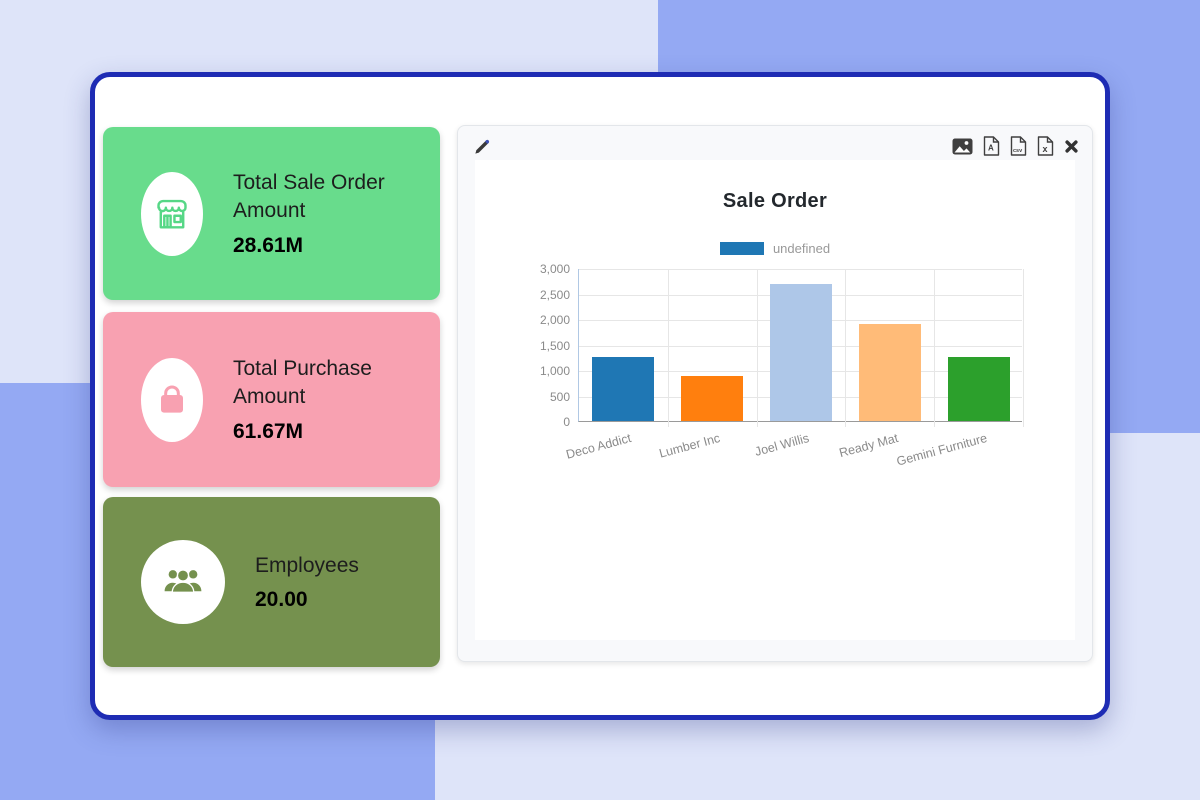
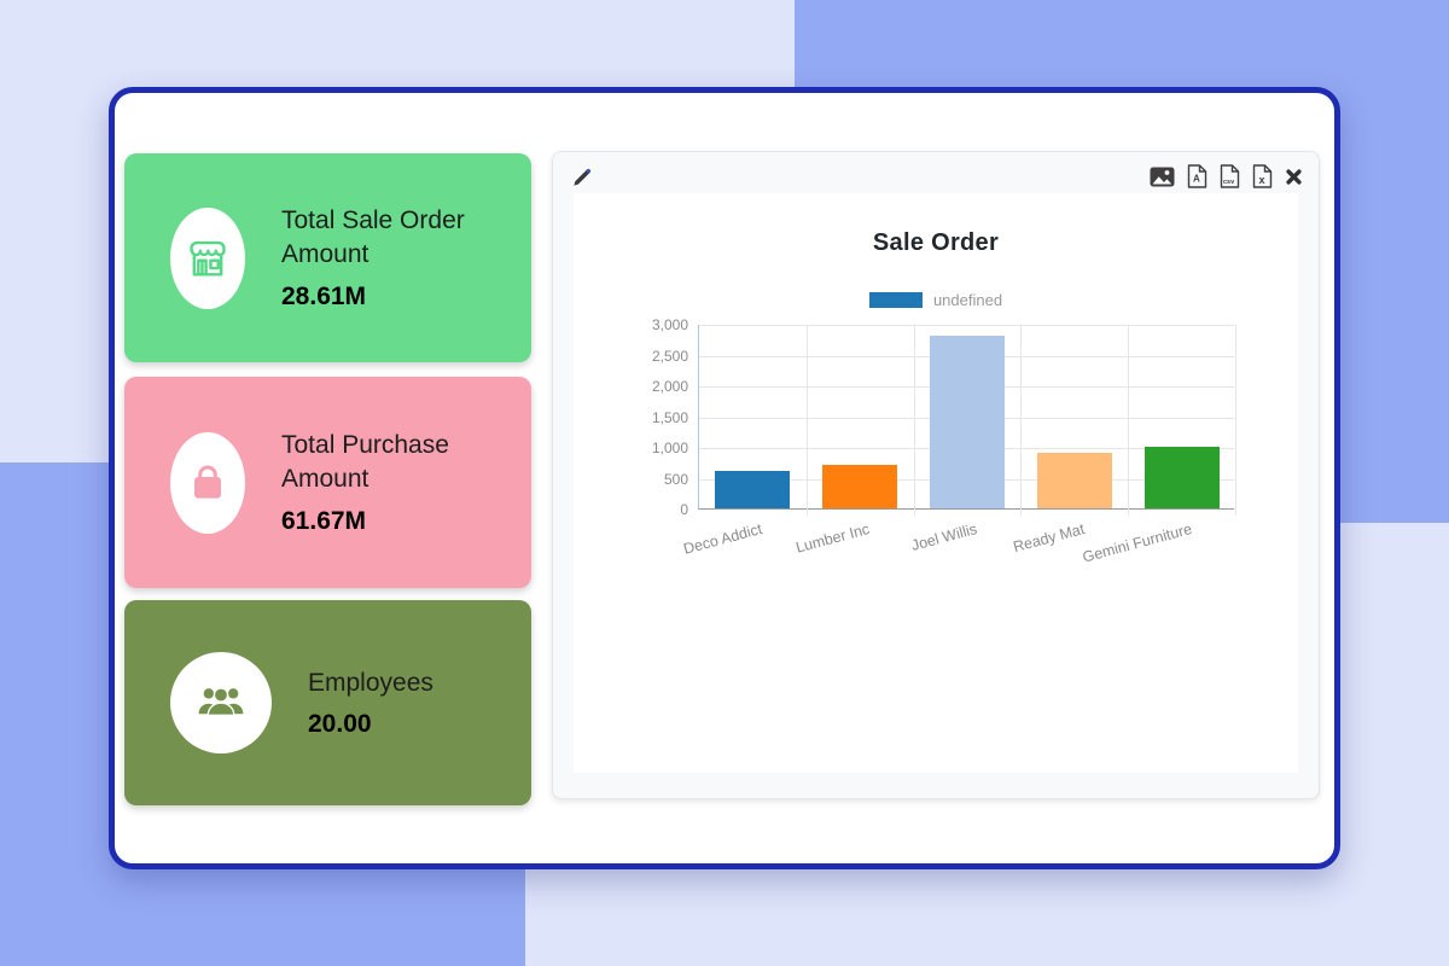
Deco Addict: 1200 -> 600
Lumber Inc: 900 -> 700
Joel Willis: 2700 -> 2800
Ready Mat: 1900 -> 900
Gemini Furniture: 1200 -> 1000
